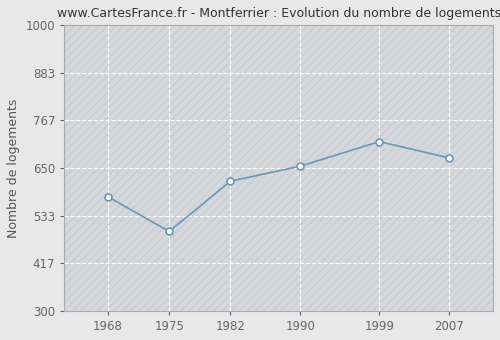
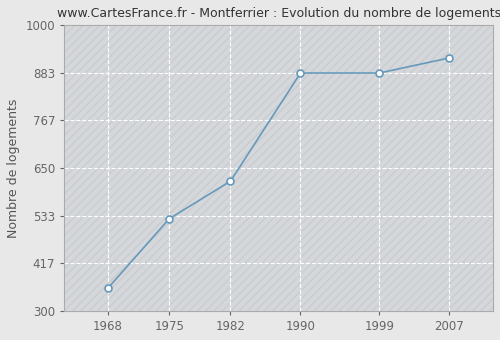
1968: 580 -> 356
1975: 495 -> 526
1990: 655 -> 883
1999: 715 -> 883
2007: 675 -> 920
